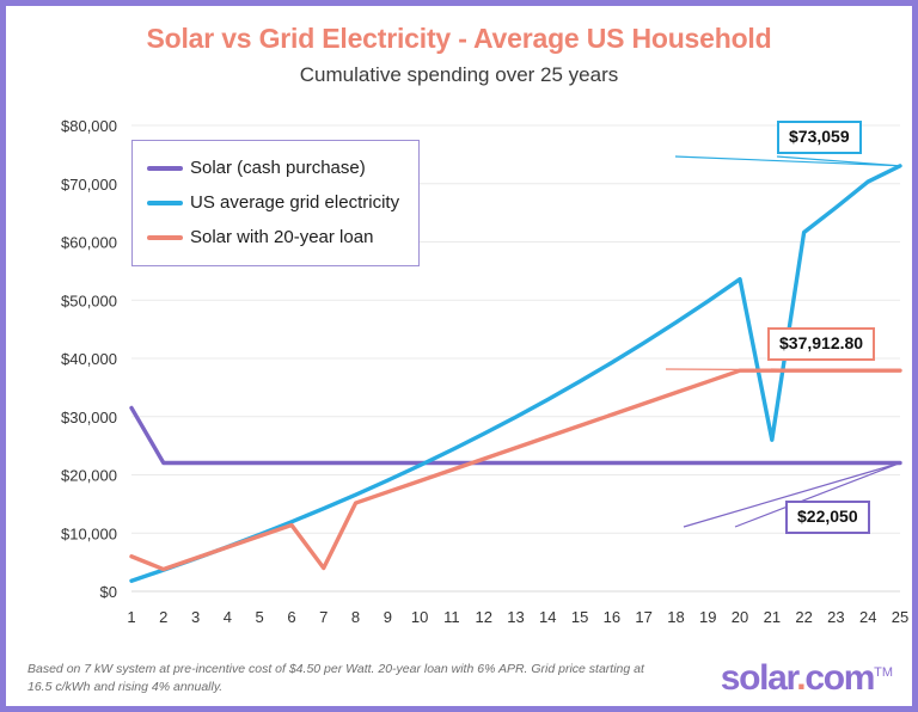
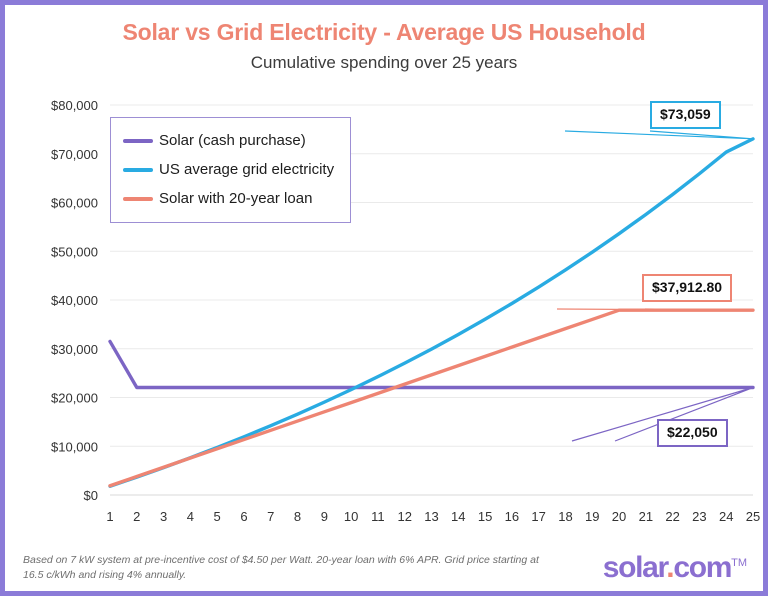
Solar with 20-year loan/1: $6000 -> $2000
Solar with 20-year loan/7: $4000 -> $13000
US average grid electricity/21: $26000 -> $58000
